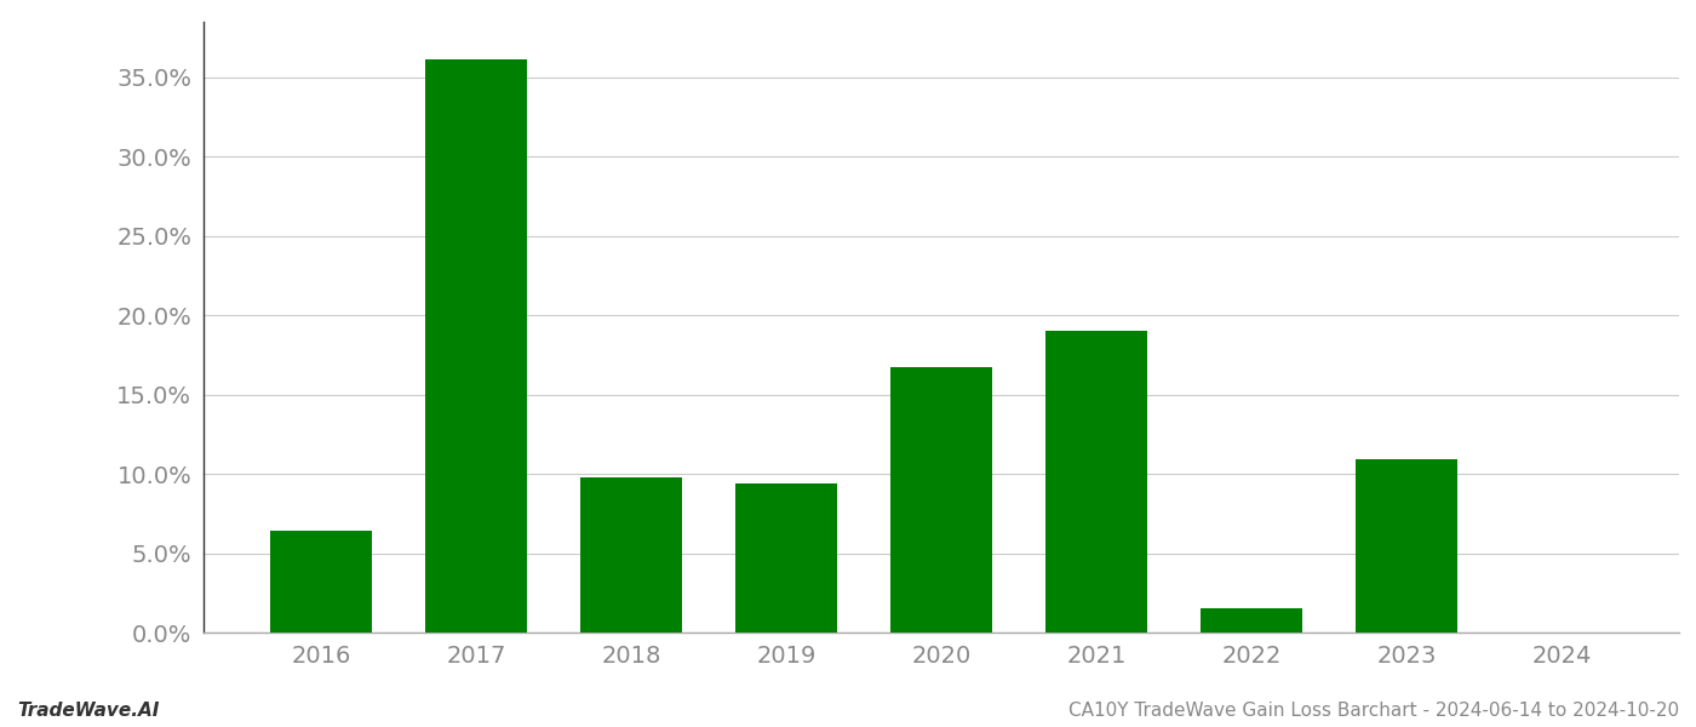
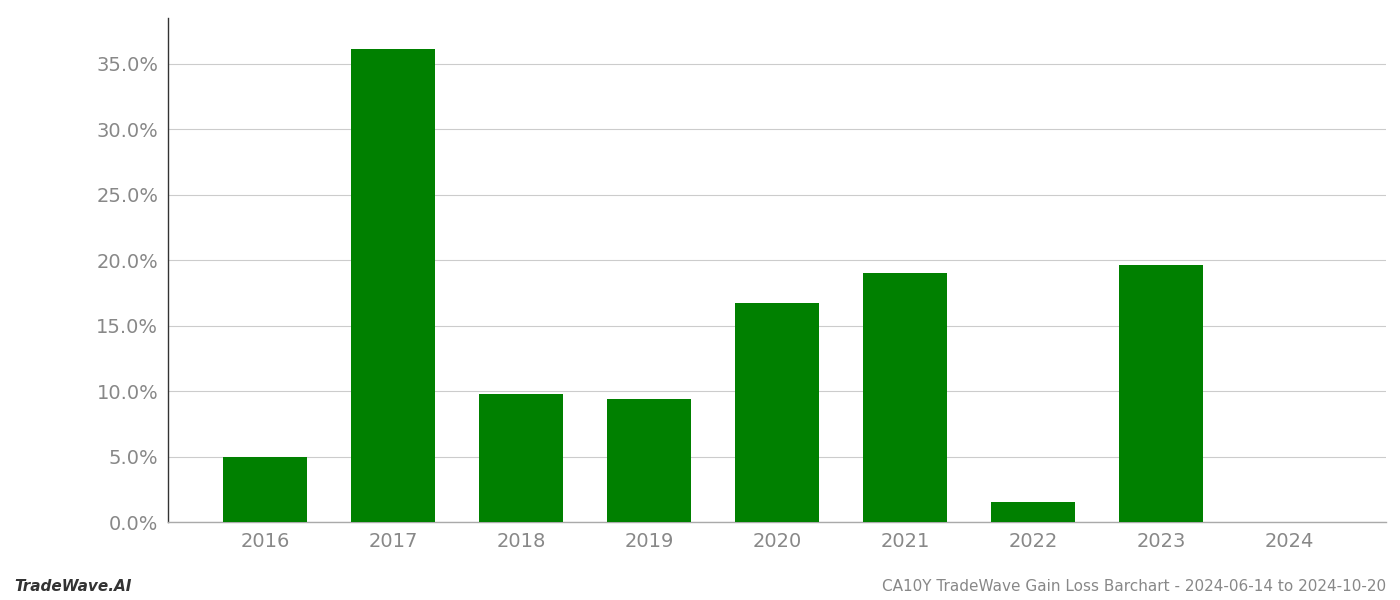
2016: 6.4% -> 5.0%
2023: 10.9% -> 19.6%
